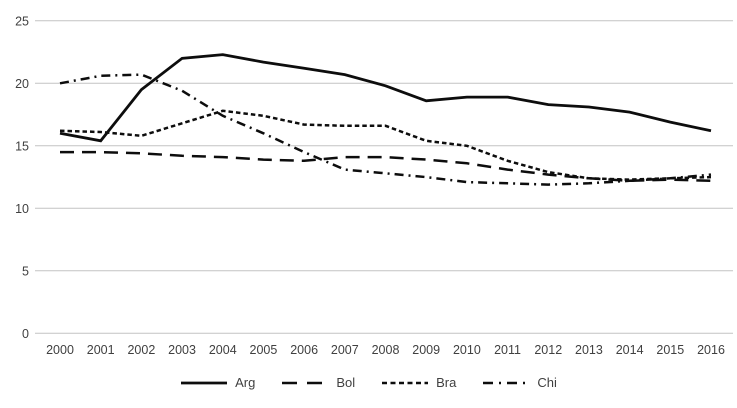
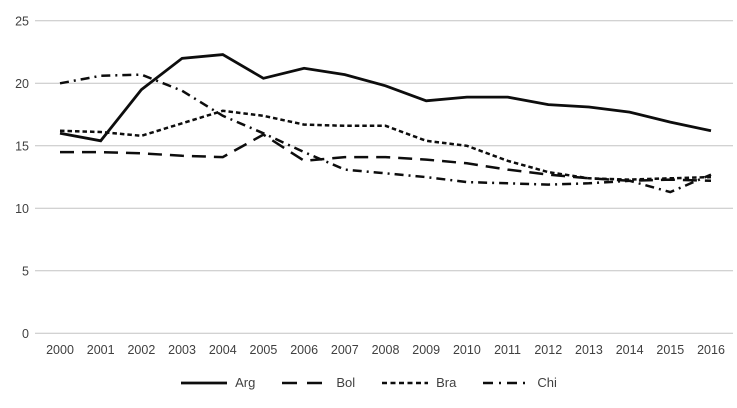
Arg/2005: 21.7 -> 20.4
Bol/2005: 13.9 -> 15.9
Chi/2015: 12.4 -> 11.3
